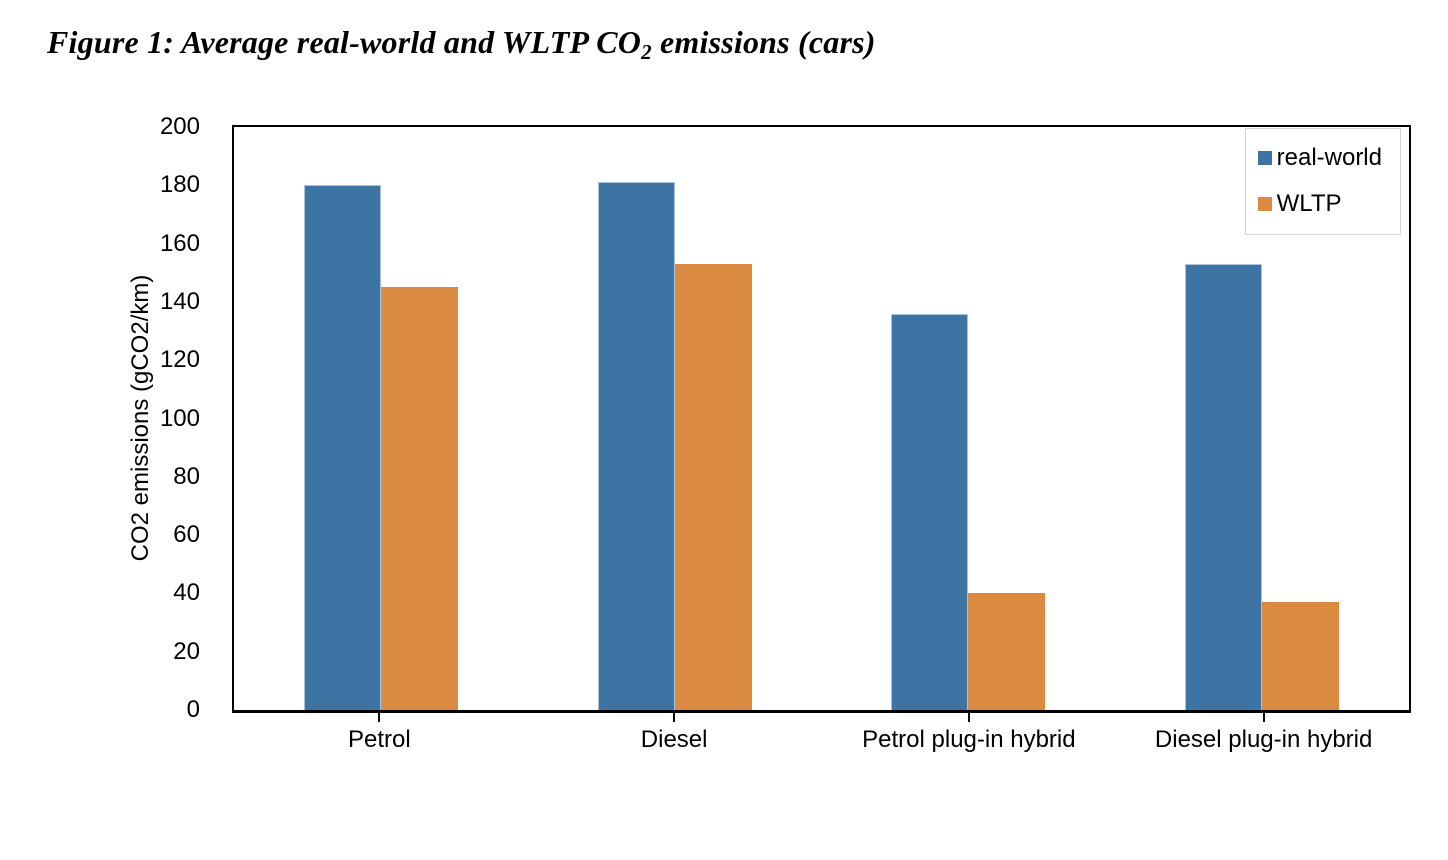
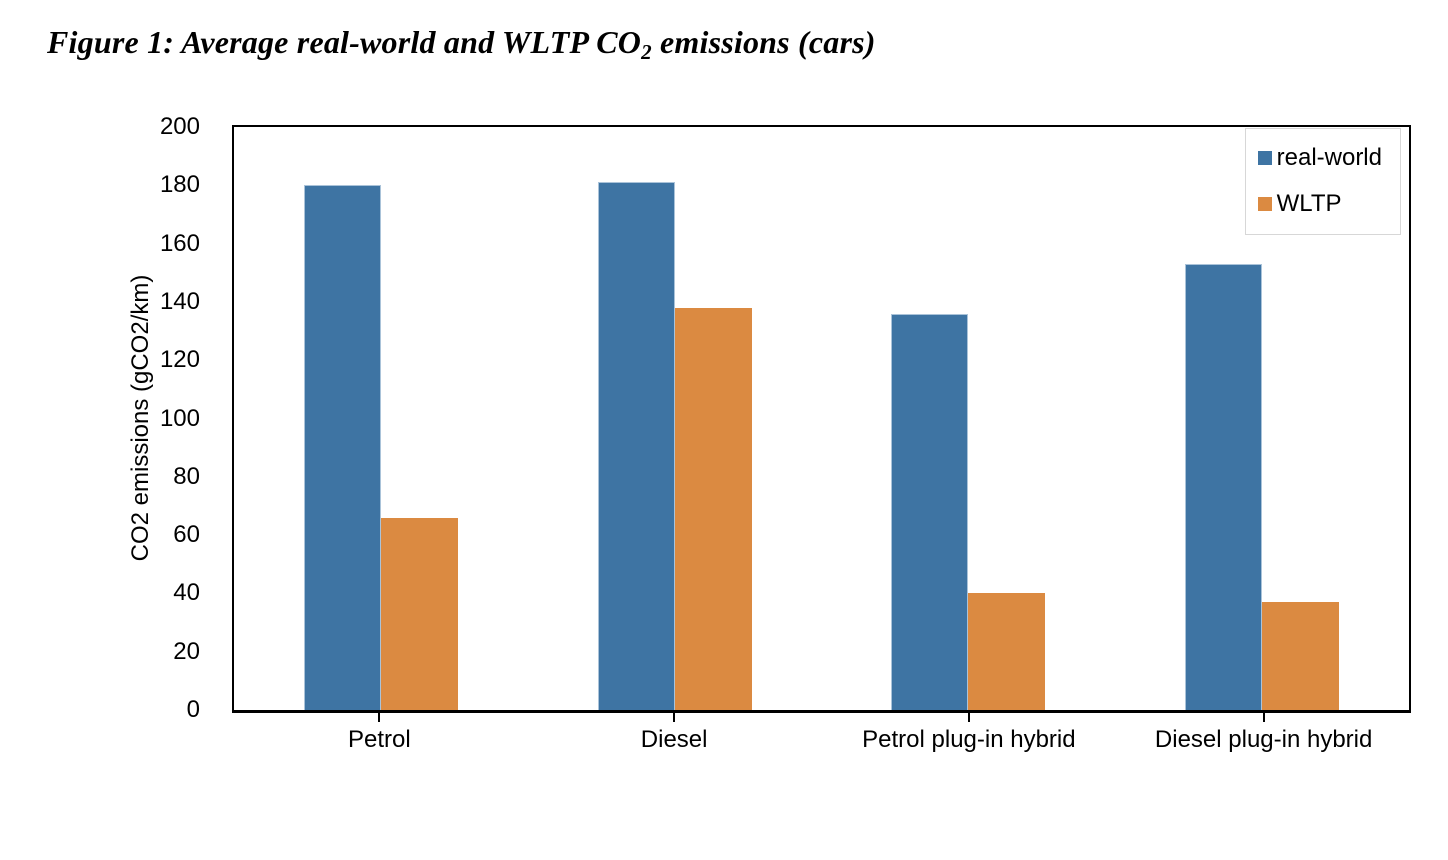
WLTP/Petrol: 145 -> 66
WLTP/Diesel: 153 -> 138
